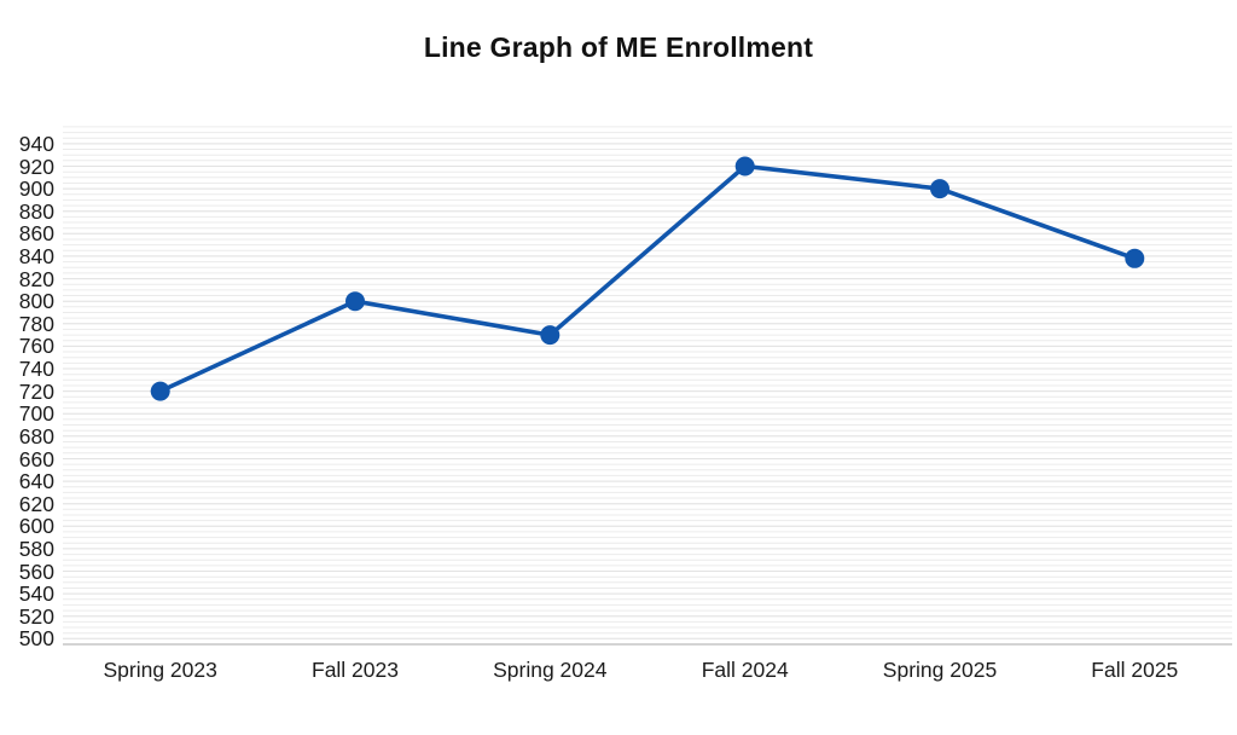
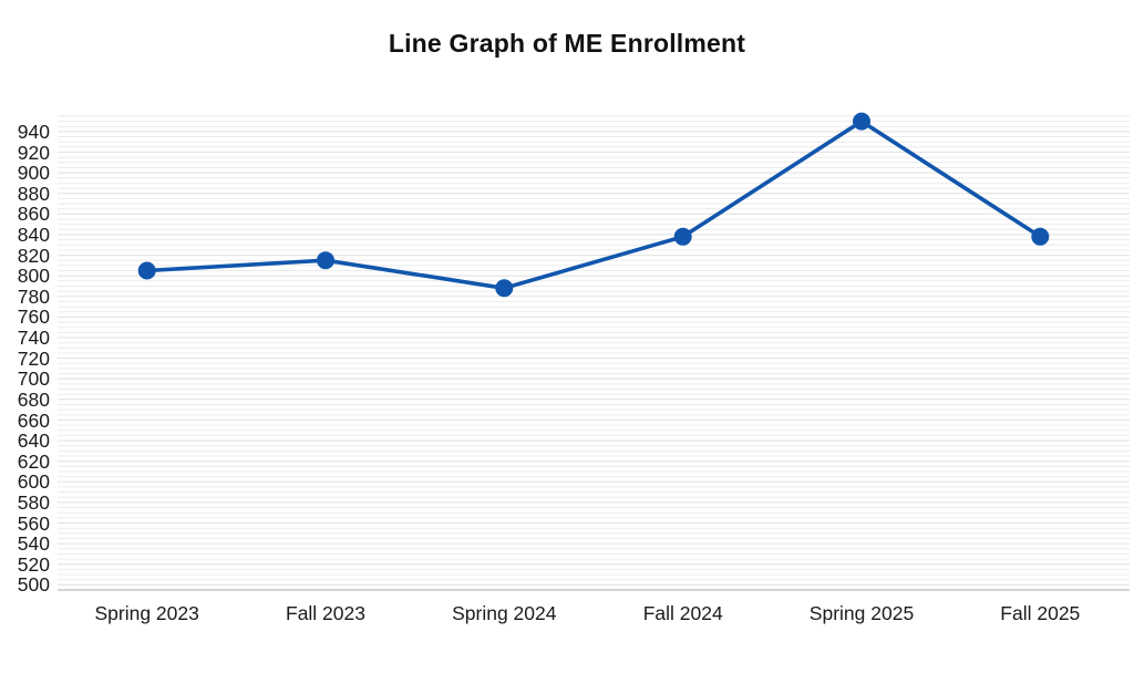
Spring 2023: 720 -> 800
Fall 2023: 800 -> 820
Spring 2024: 770 -> 790
Fall 2024: 920 -> 840
Spring 2025: 900 -> 950
